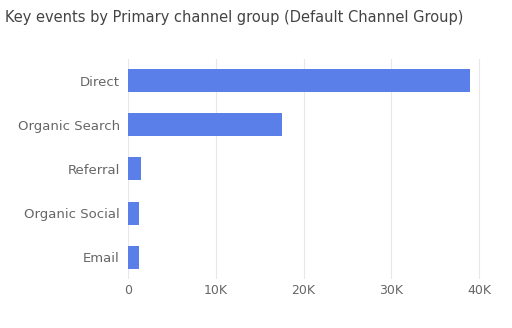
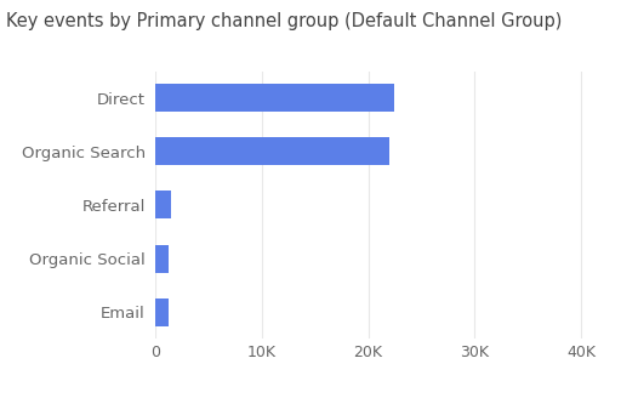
Direct: 39.0K -> 22.4K
Organic Search: 17.5K -> 22.0K
